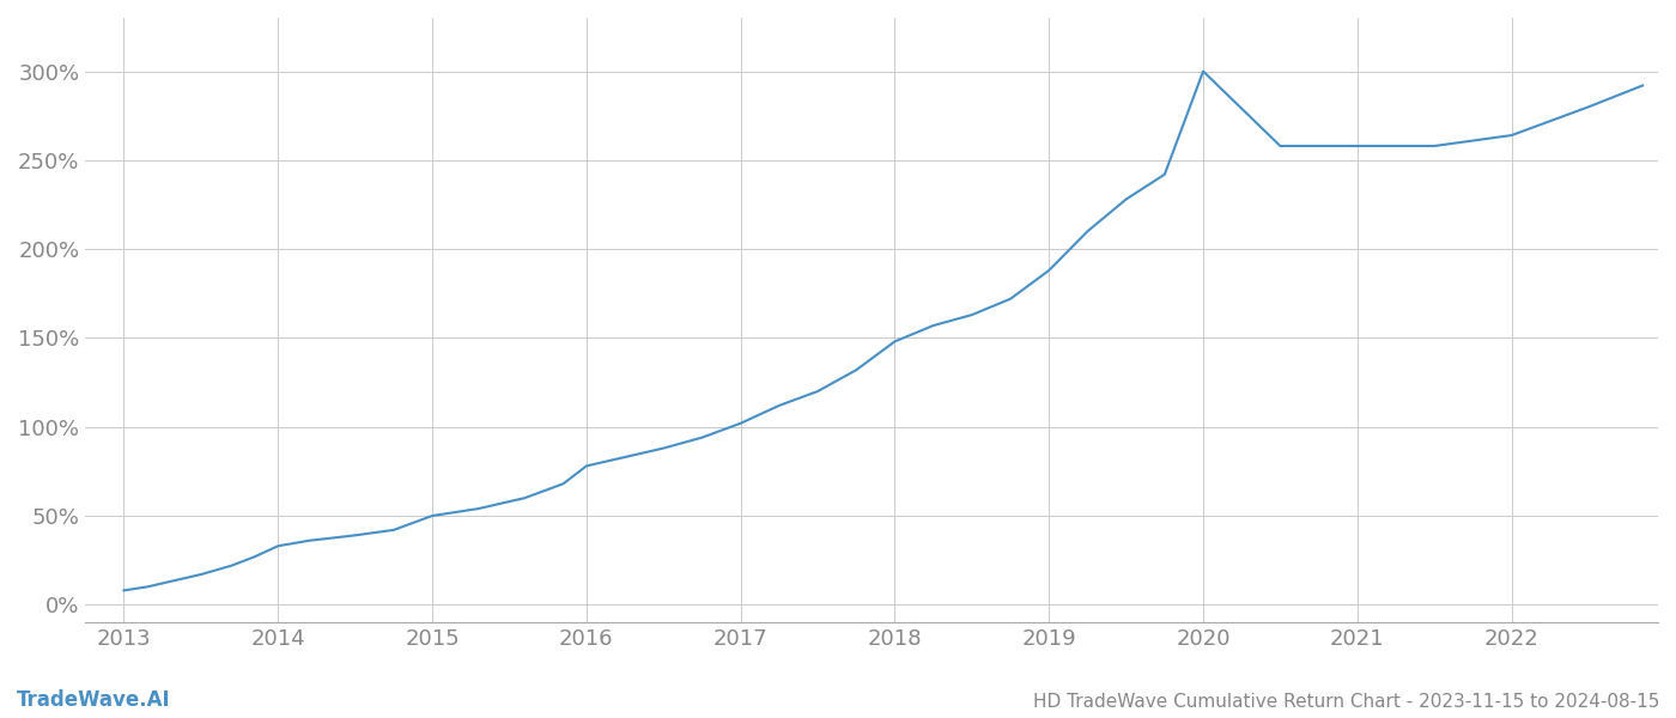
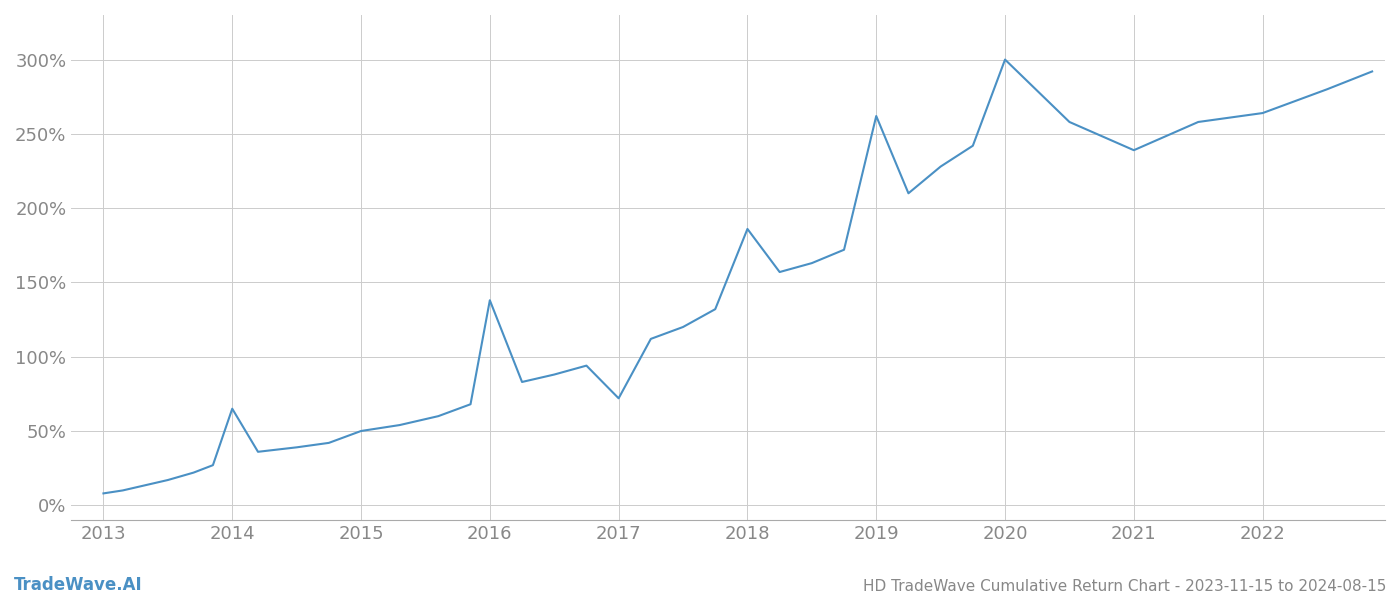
2014: 33% -> 65%
2016: 78% -> 138%
2017: 102% -> 72%
2018: 148% -> 186%
2019: 188% -> 262%
2021: 258% -> 239%
